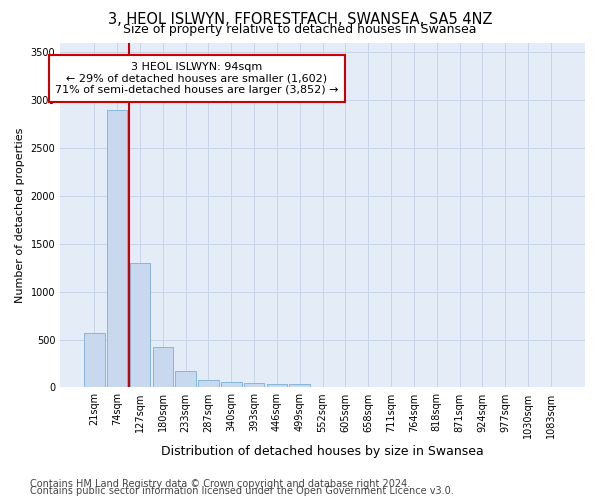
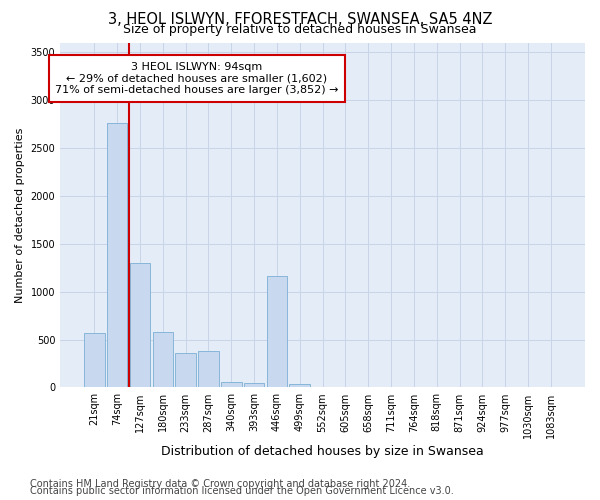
74sqm: 2900 -> 2760
180sqm: 420 -> 580
233sqm: 180 -> 360
287sqm: 80 -> 380
446sqm: 40 -> 1160
